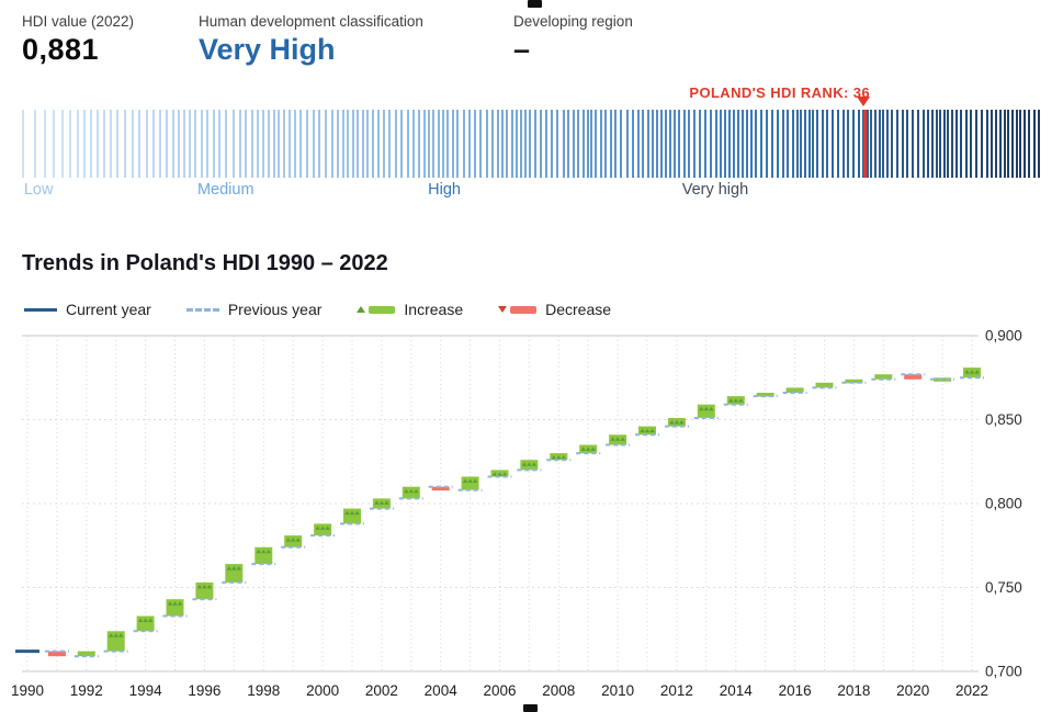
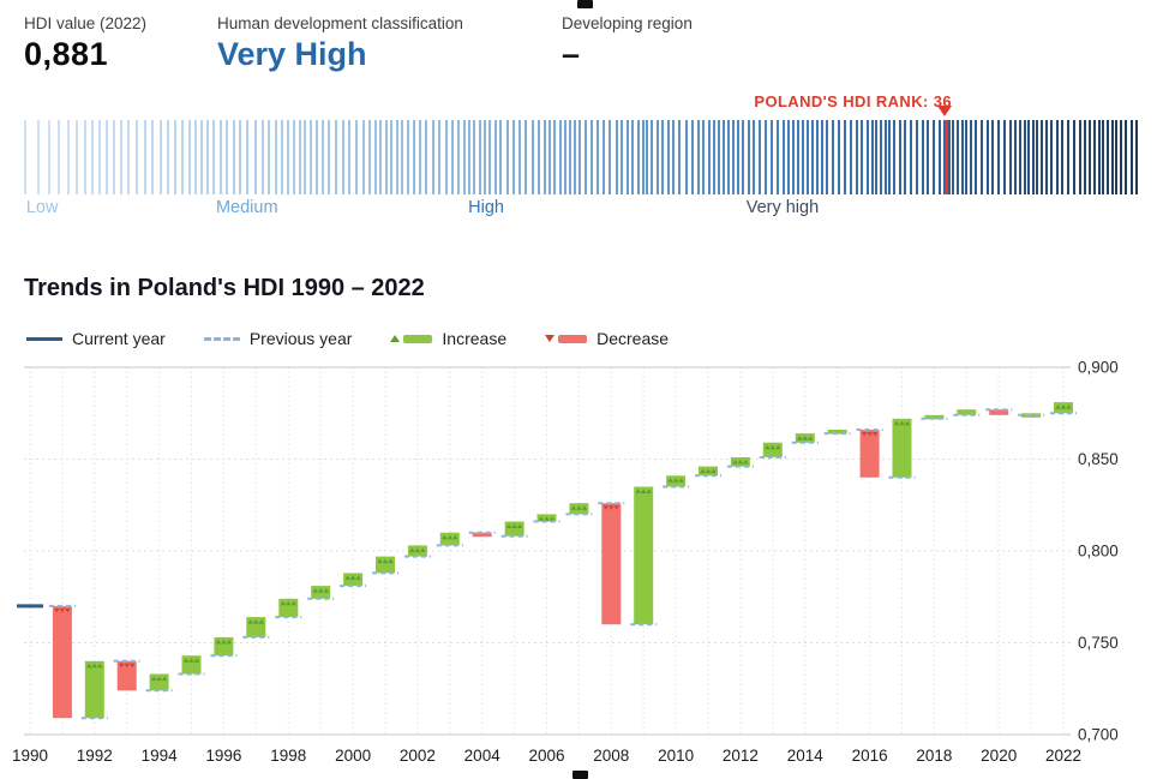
1990: 0,71 -> 0,77
1992: 0,71 -> 0,74
2008: 0,83 -> 0,76
2016: 0,87 -> 0,84
